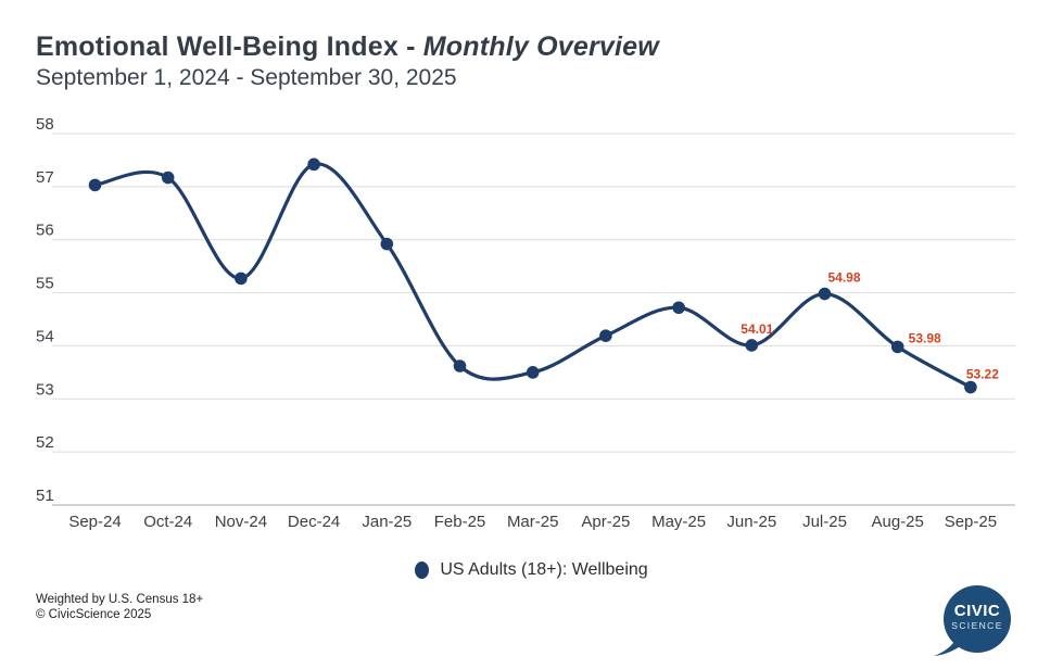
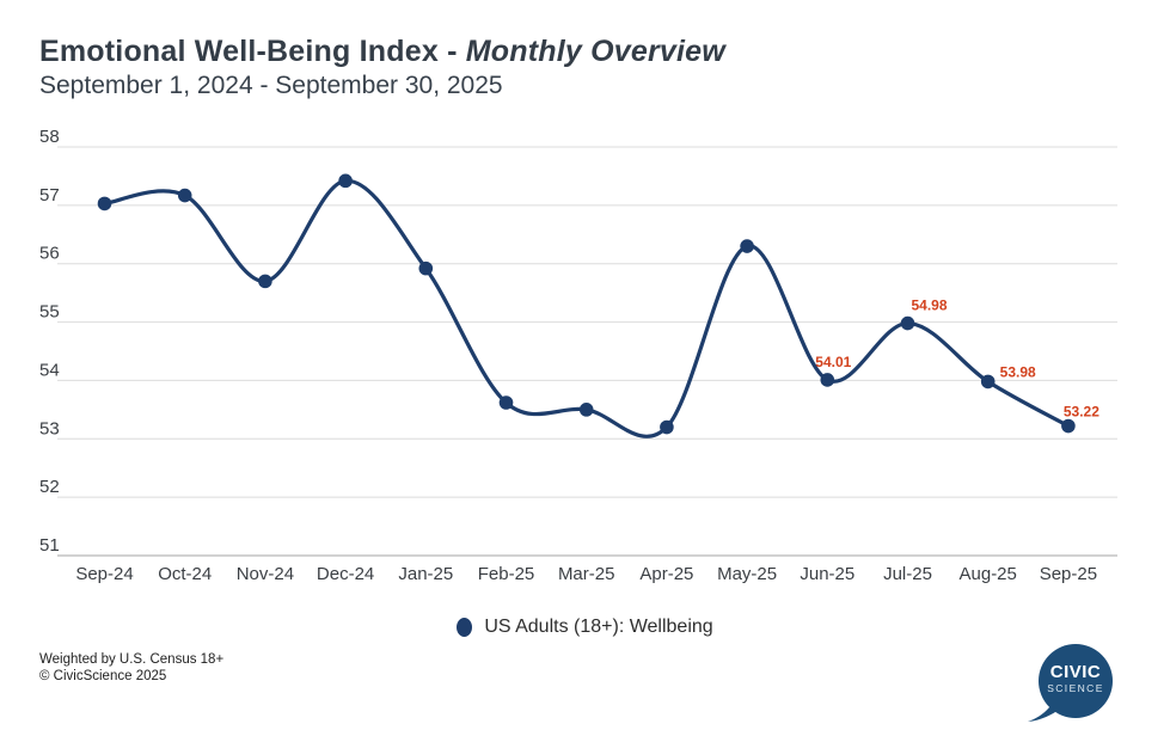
Nov-24: 55.3 -> 55.7
Apr-25: 54.2 -> 53.2
May-25: 54.7 -> 56.3
